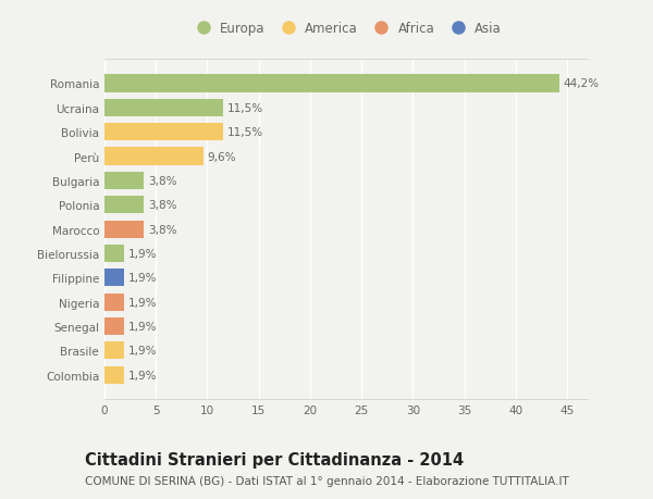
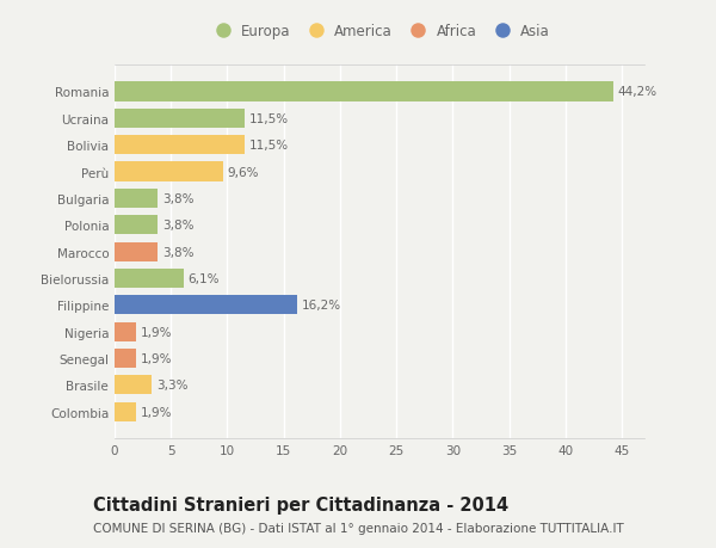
Bielorussia: 1,9% -> 6,1%
Filippine: 1,9% -> 16,2%
Brasile: 1,9% -> 3,3%
